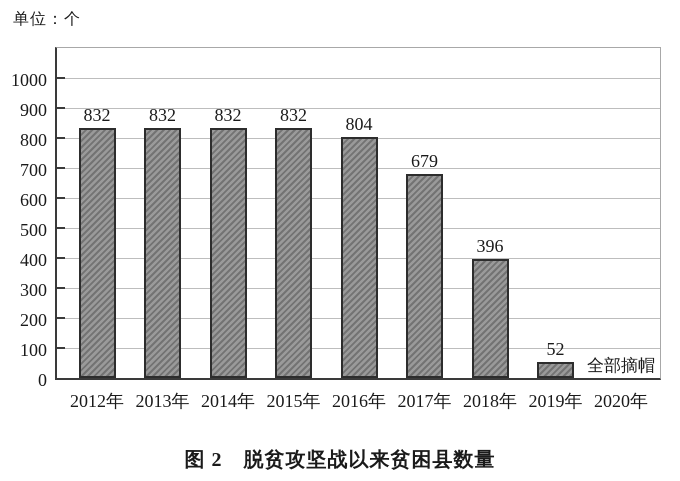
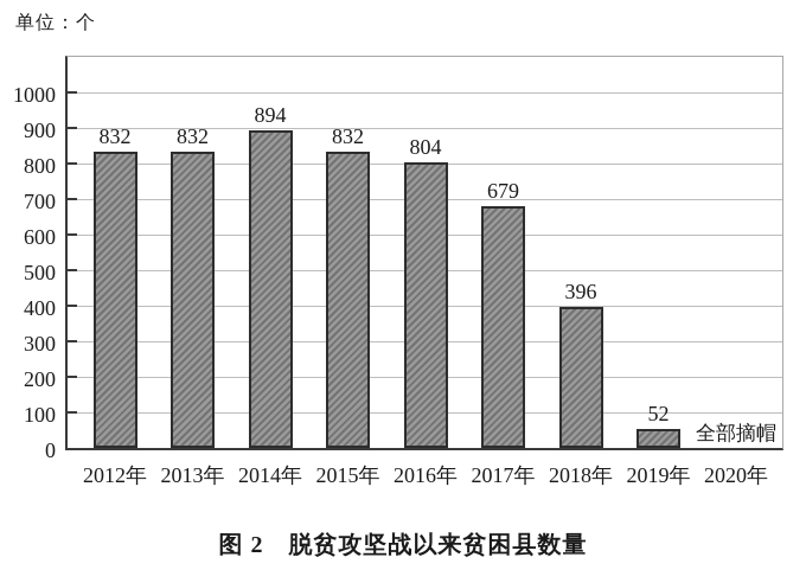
2014年: 832 -> 894
